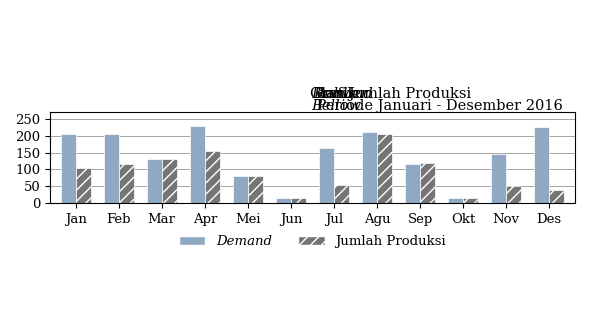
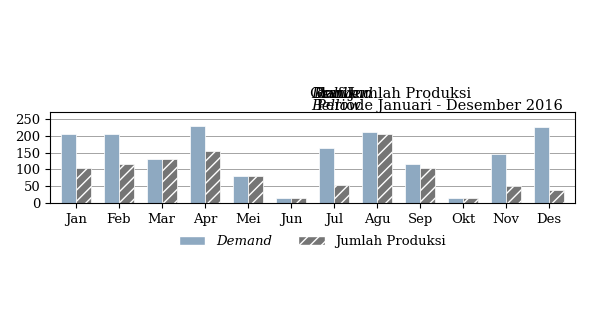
Jumlah Produksi/Sep: 120 -> 105
